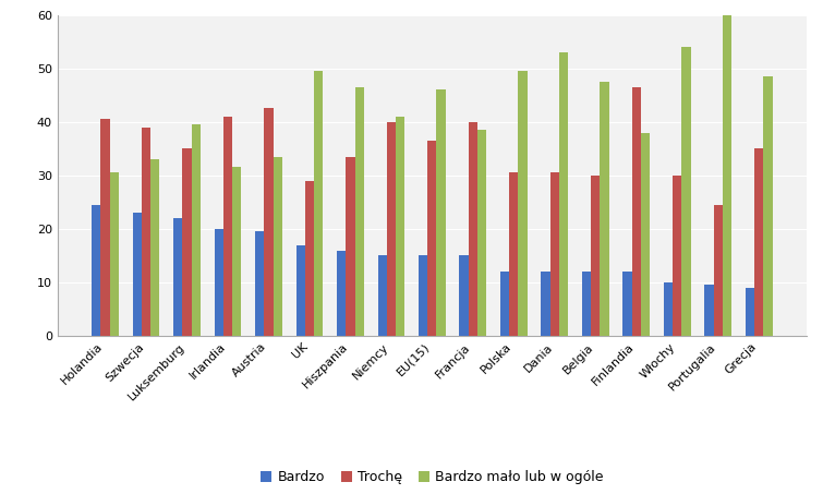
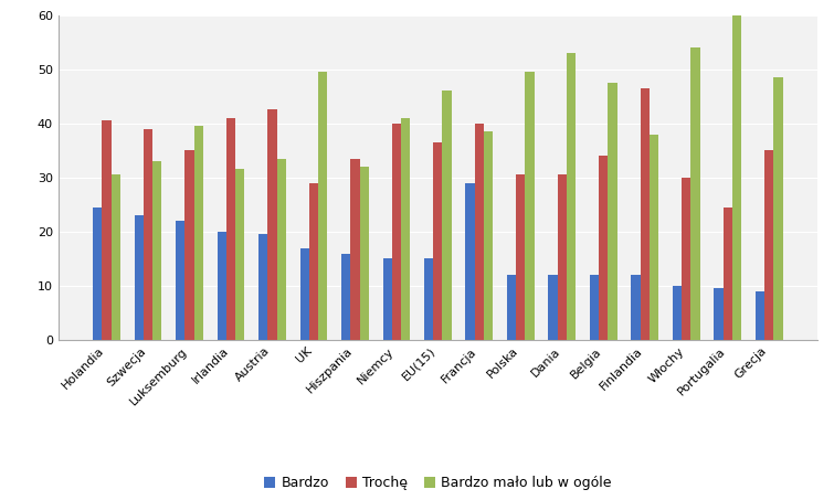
Bardzo mało lub w ogóle/Hiszpania: 46.5 -> 32.0
Bardzo/Francja: 15.0 -> 29.0
Trochę/Belgia: 30.0 -> 34.0
